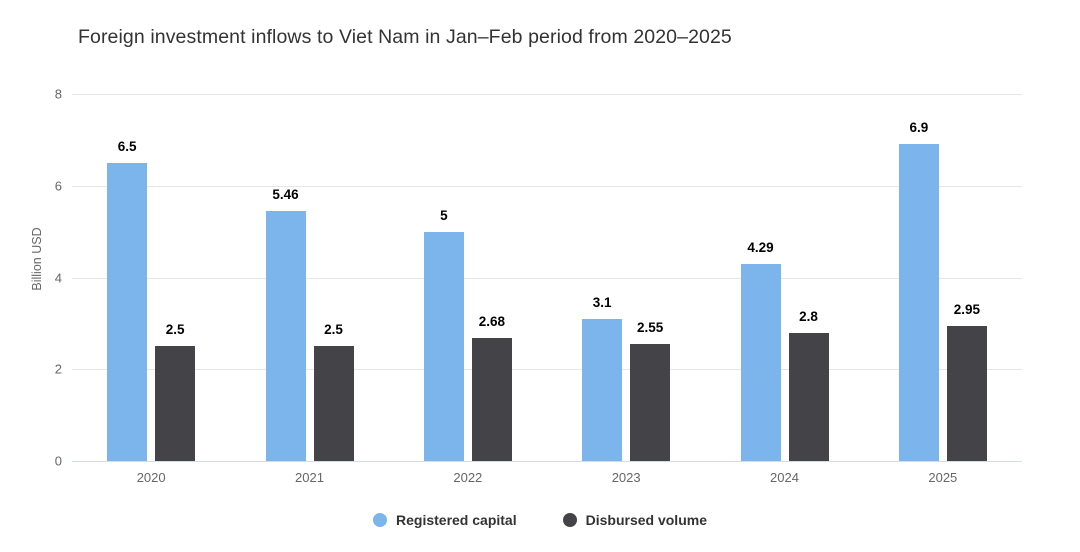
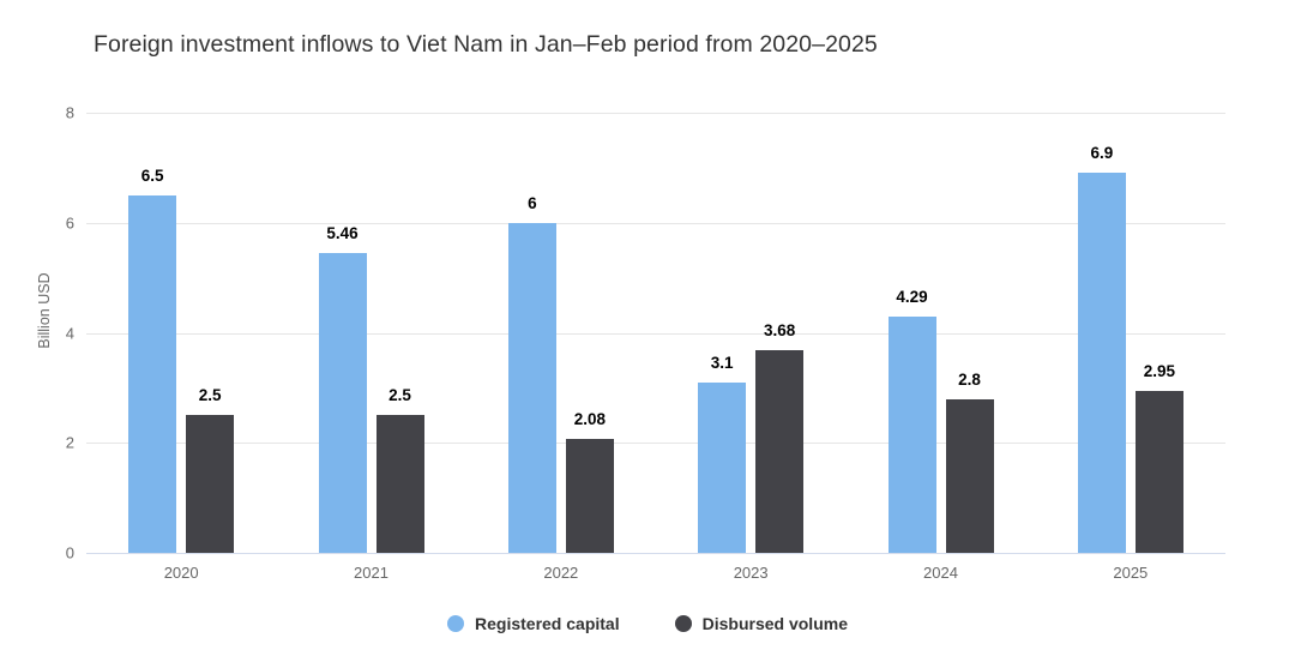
Registered capital/2022: 5 -> 6
Disbursed volume/2022: 2.68 -> 2.08
Disbursed volume/2023: 2.55 -> 3.68
